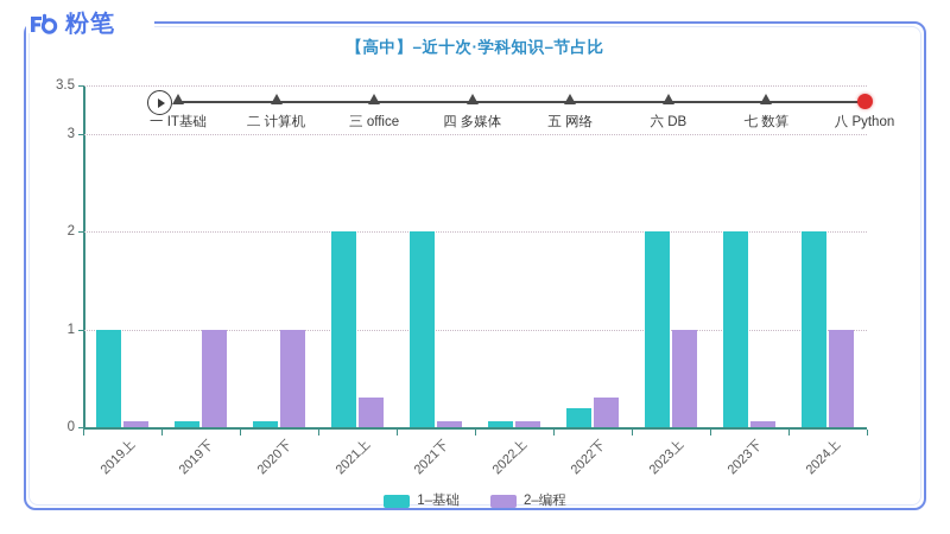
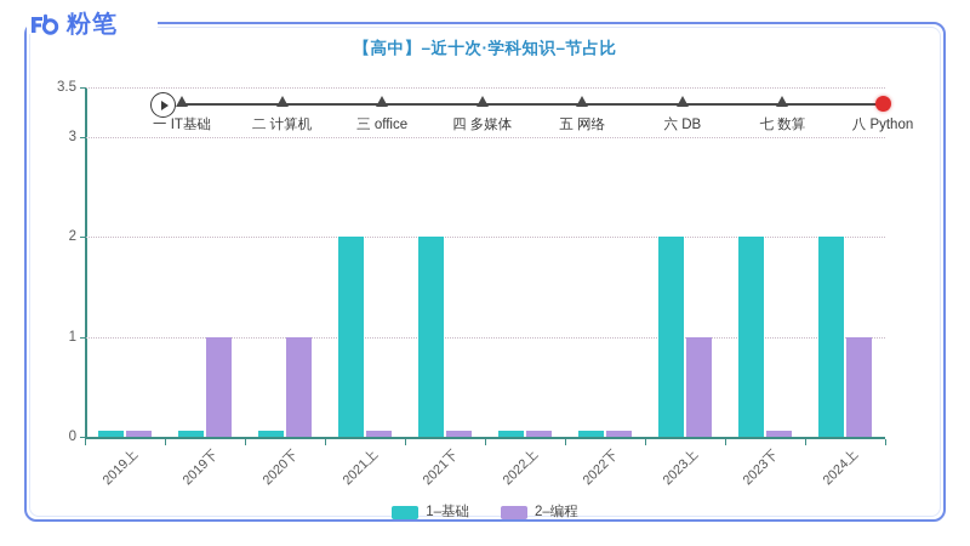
1–基础/2019上: 1.0 -> 0.1
2–编程/2021上: 0.3 -> 0.1
1–基础/2022下: 0.2 -> 0.1
2–编程/2022下: 0.3 -> 0.1
